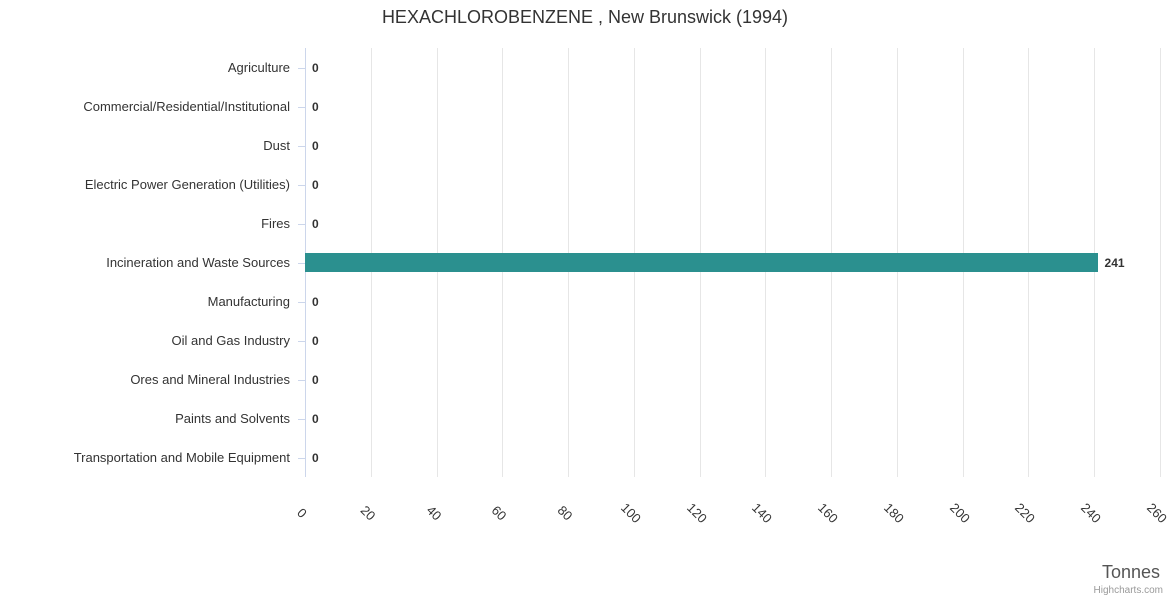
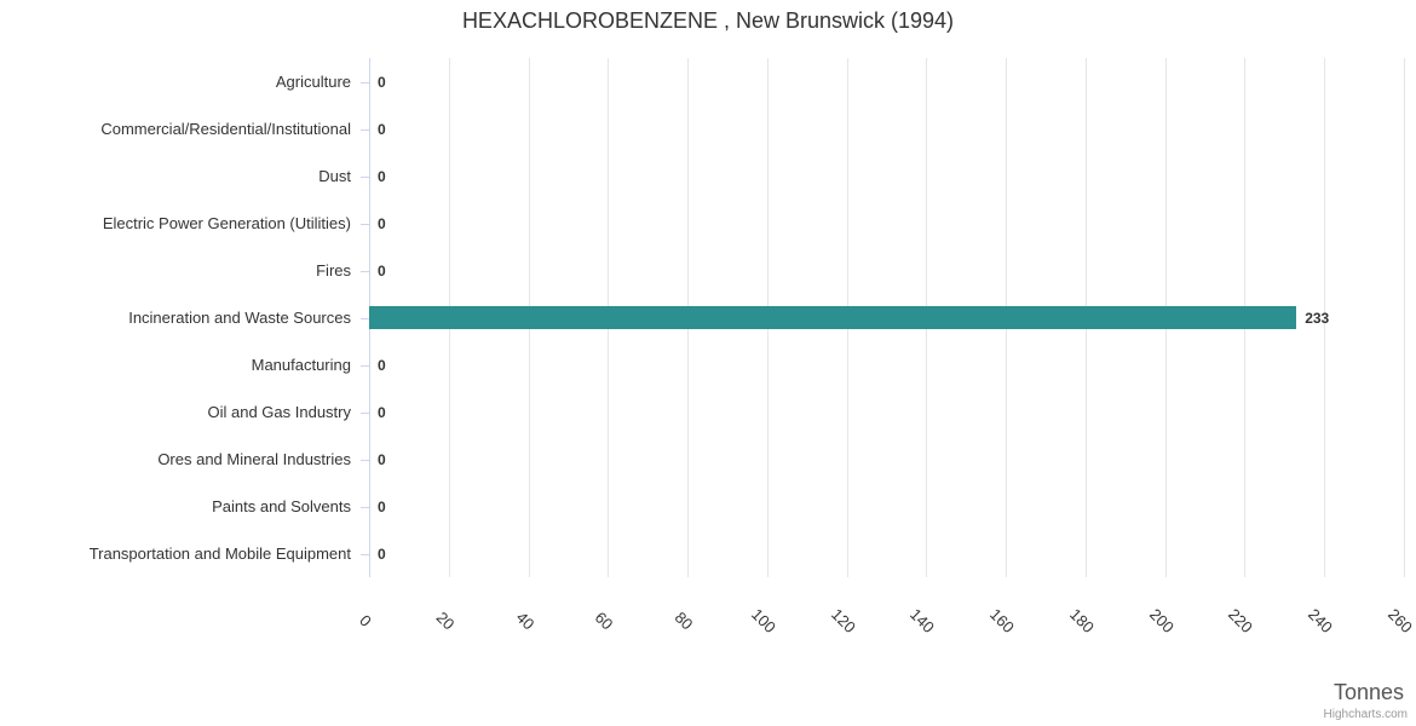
Incineration and Waste Sources: 241 -> 233
